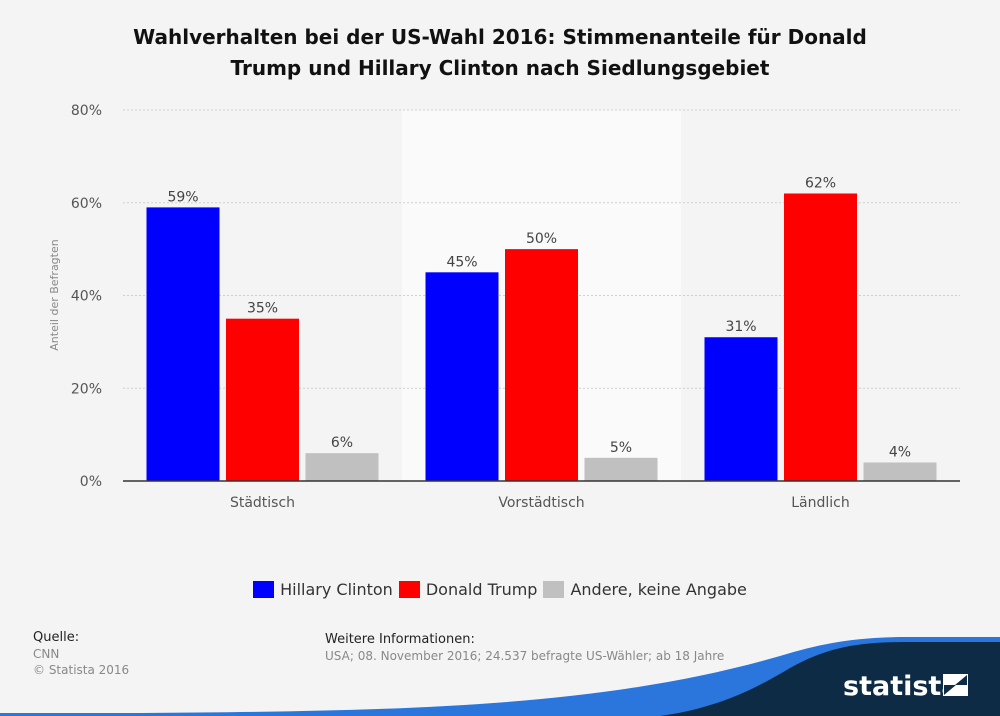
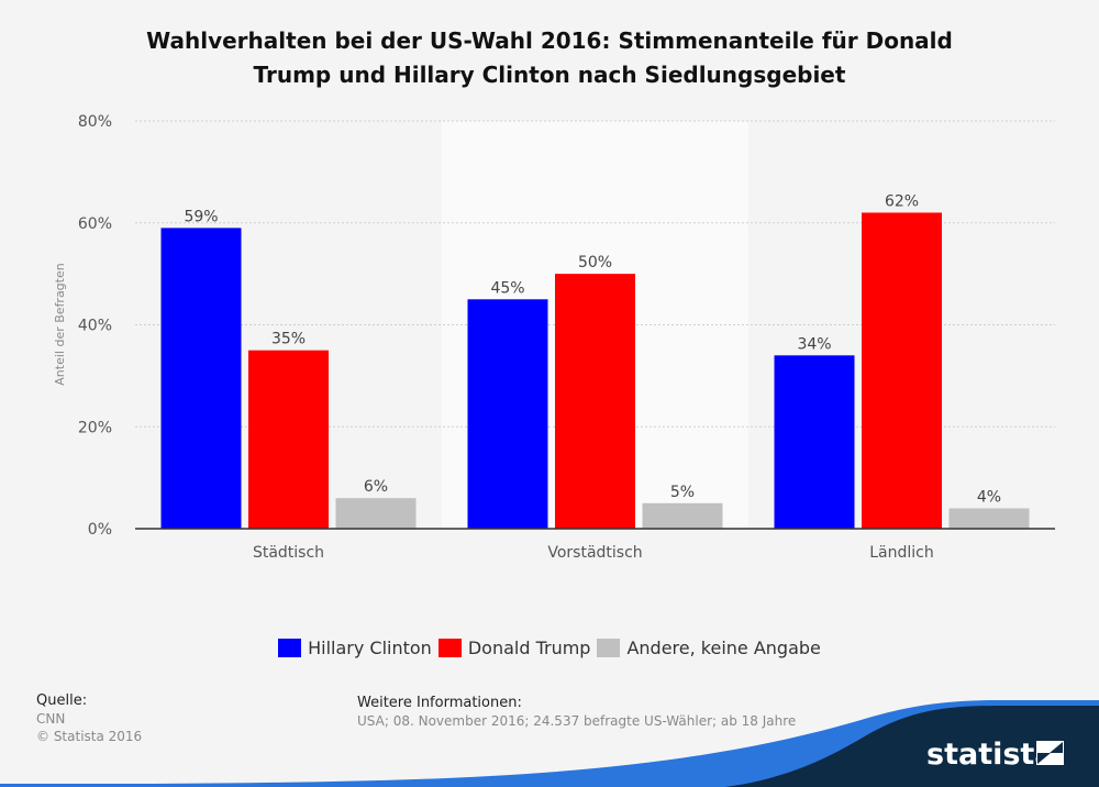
Hillary Clinton/Ländlich: 31% -> 34%
